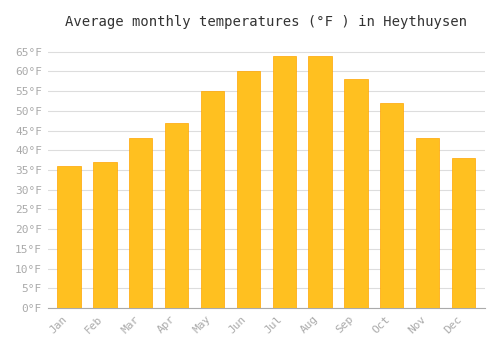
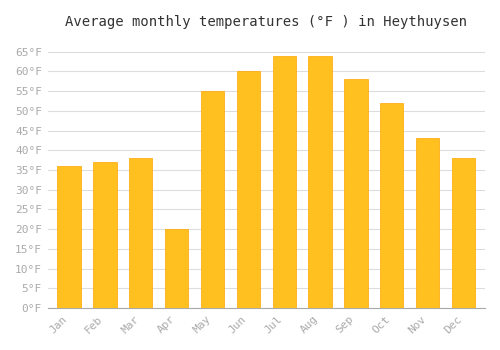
Mar: 43°F -> 38°F
Apr: 47°F -> 20°F
